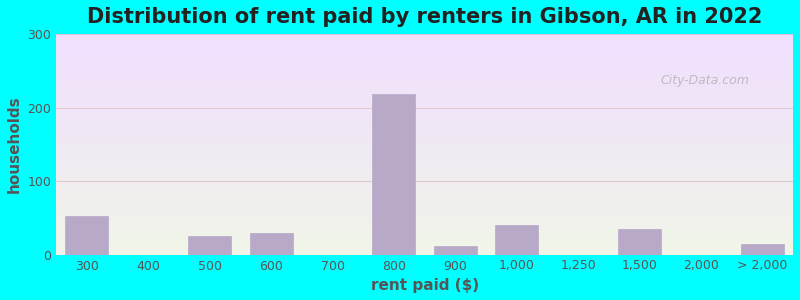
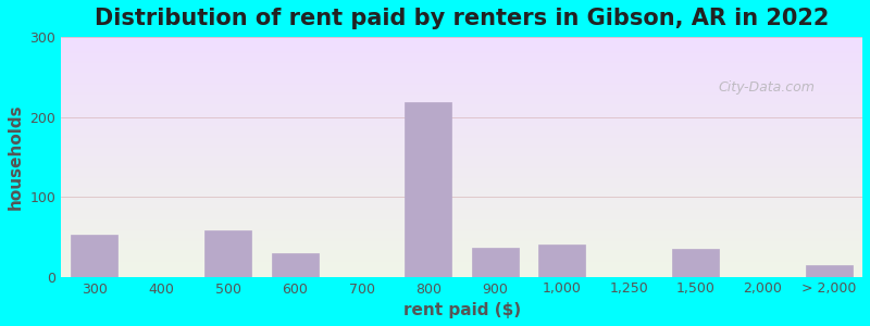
500: 25 -> 58
900: 12 -> 36
